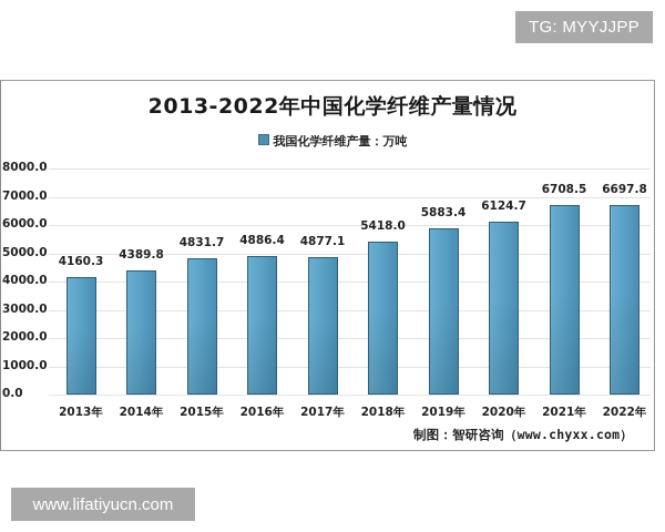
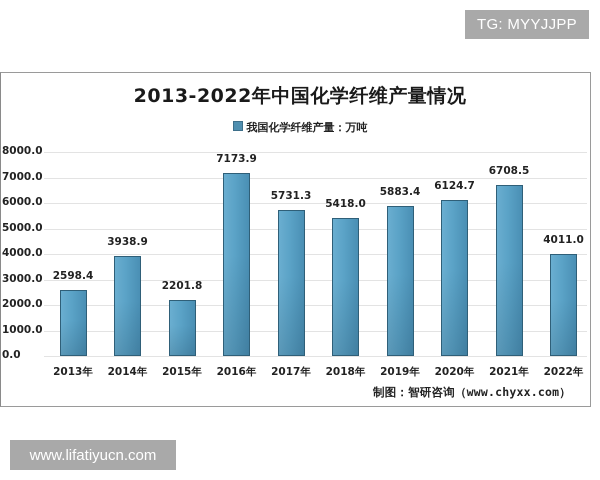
2013年: 4160.3 -> 2598.4
2014年: 4389.8 -> 3938.9
2015年: 4831.7 -> 2201.8
2016年: 4886.4 -> 7173.9
2017年: 4877.1 -> 5731.3
2022年: 6697.8 -> 4011.0
